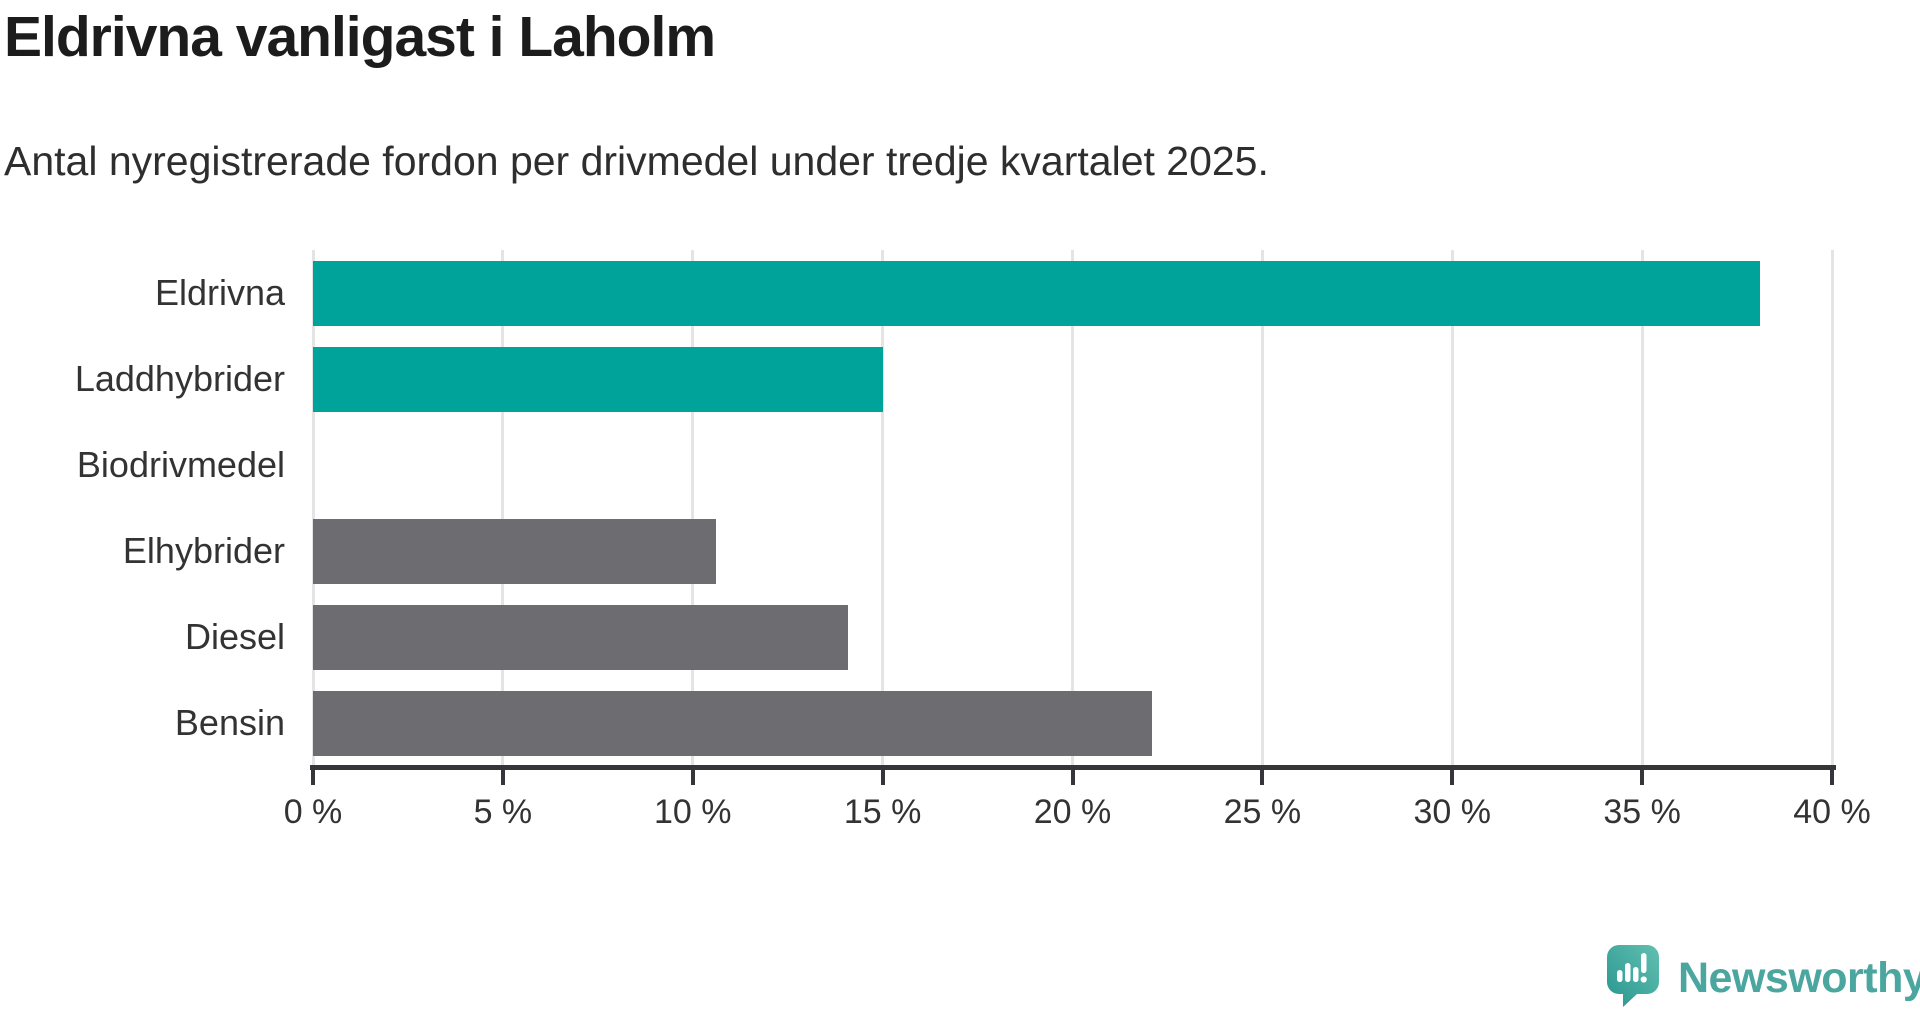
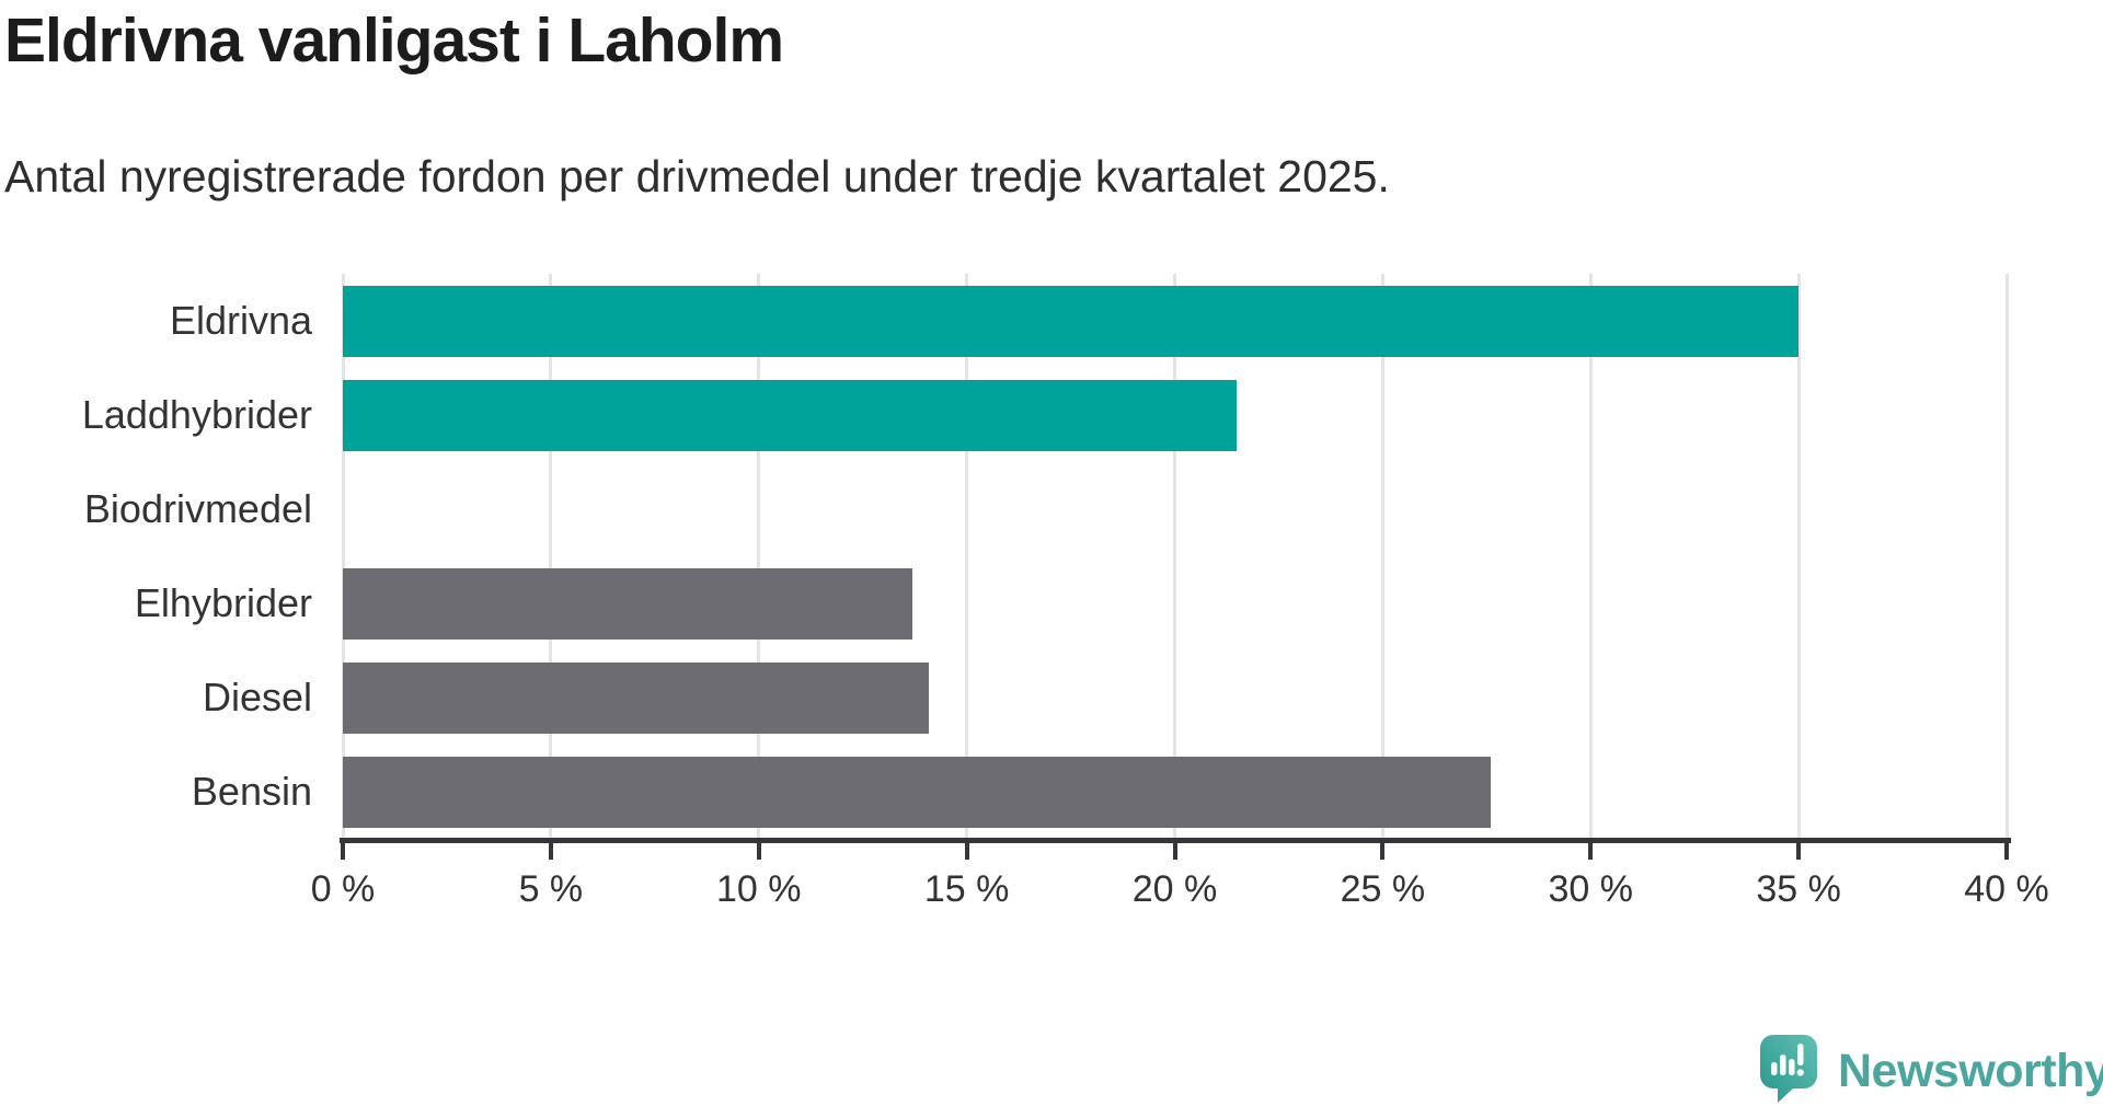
Eldrivna: 38.1% -> 35.0%
Laddhybrider: 15.0% -> 21.5%
Elhybrider: 10.6% -> 13.7%
Bensin: 22.1% -> 27.6%
